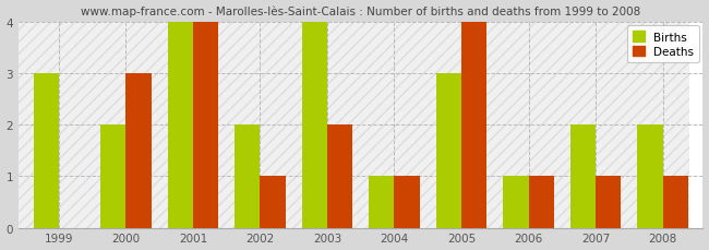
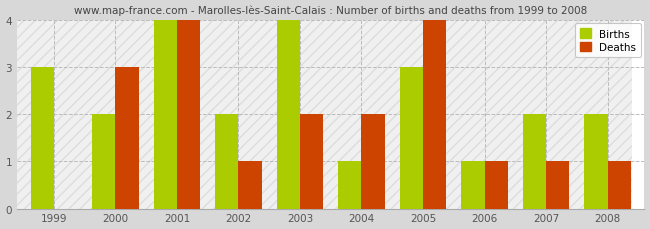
Deaths/2004: 1 -> 2
